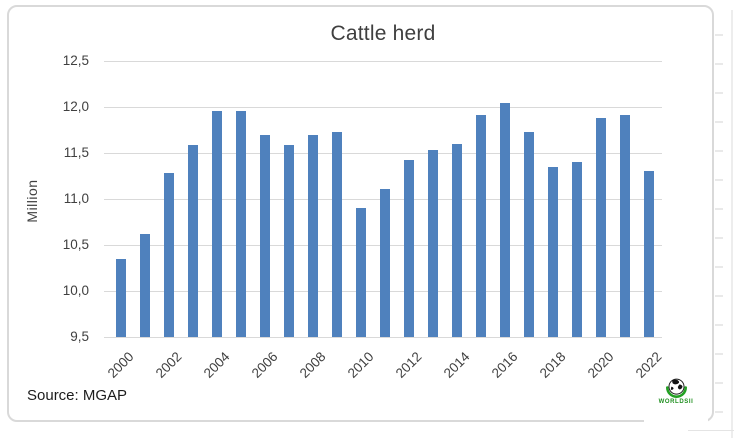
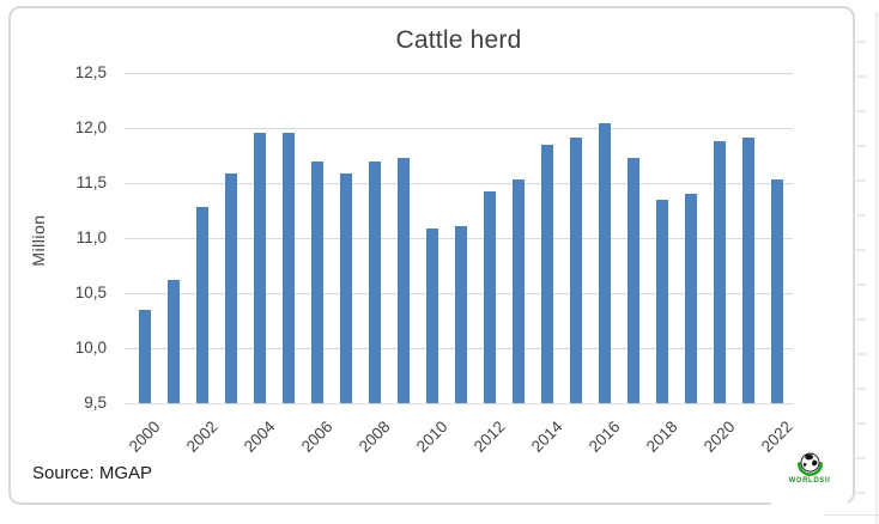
2010: 10,9 -> 11,1
2014: 11,6 -> 11,8
2022: 11,3 -> 11,5
